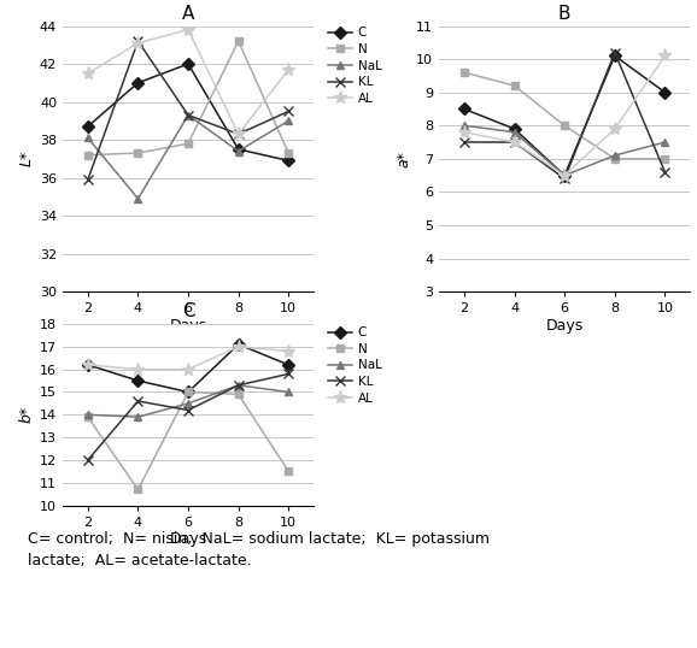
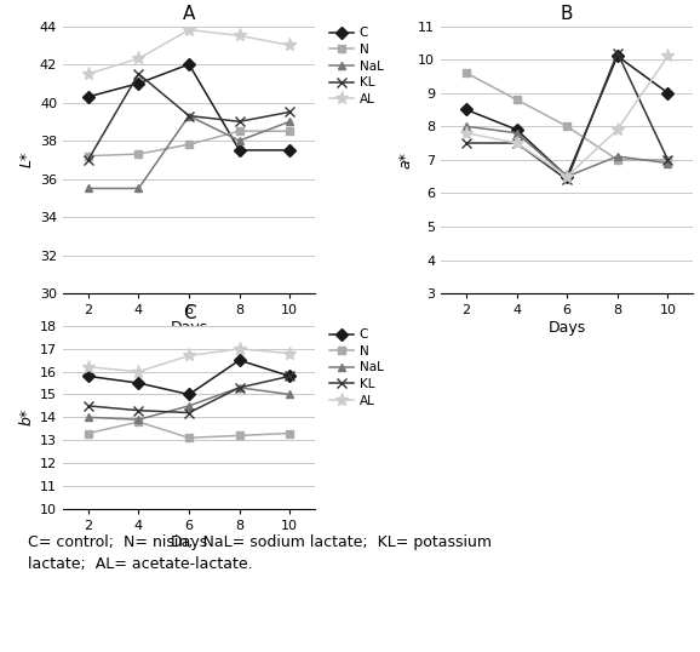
A/C/2: 38.7 -> 40.3
A/NaL/2: 38.1 -> 35.5
A/KL/2: 35.9 -> 37.0
A/NaL/4: 34.9 -> 35.5
A/KL/4: 43.2 -> 41.5
A/AL/4: 43.1 -> 42.3
A/N/8: 43.2 -> 38.5
A/NaL/8: 37.4 -> 38.0
A/KL/8: 38.3 -> 39.0
A/AL/8: 38.3 -> 43.5
A/C/10: 36.9 -> 37.5
A/N/10: 37.3 -> 38.5
A/AL/10: 41.7 -> 43.0
B/N/4: 9.2 -> 8.8
B/NaL/10: 7.5 -> 6.9
B/KL/10: 6.6 -> 7.0
C/C/2: 16.2 -> 15.8
C/N/2: 13.9 -> 13.3
C/KL/2: 12.0 -> 14.5
C/N/4: 10.7 -> 13.8
C/KL/4: 14.6 -> 14.3
C/N/6: 15.0 -> 13.1
C/AL/6: 16.0 -> 16.7
C/C/8: 17.1 -> 16.5
C/N/8: 14.9 -> 13.2
C/C/10: 16.2 -> 15.8
C/N/10: 11.5 -> 13.3
